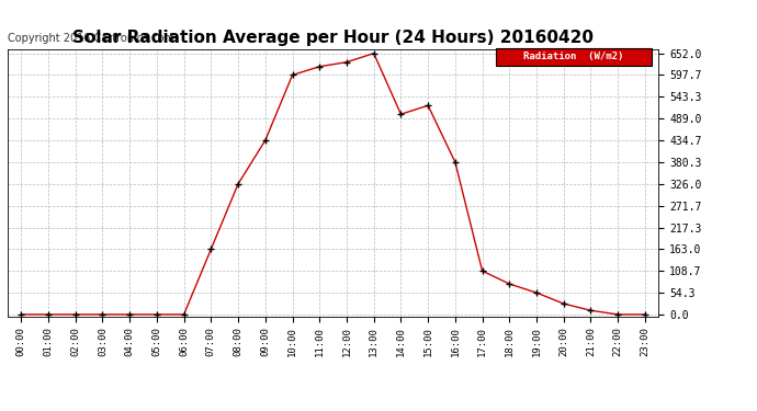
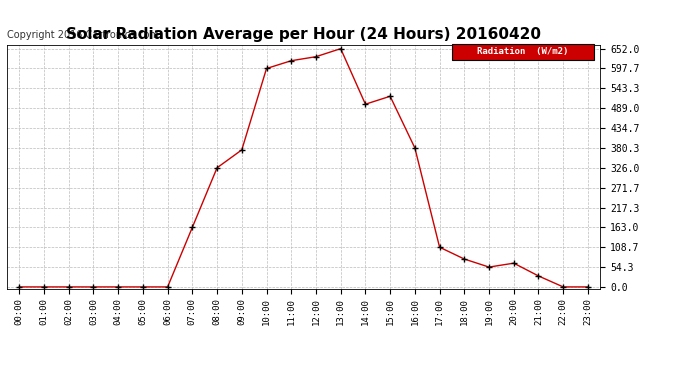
09:00: 435 -> 375
20:00: 27 -> 65
21:00: 10 -> 30
